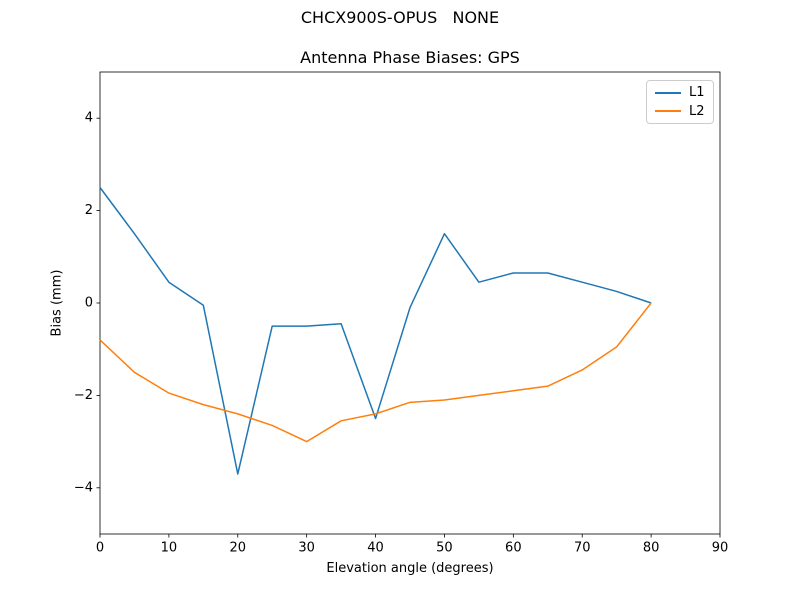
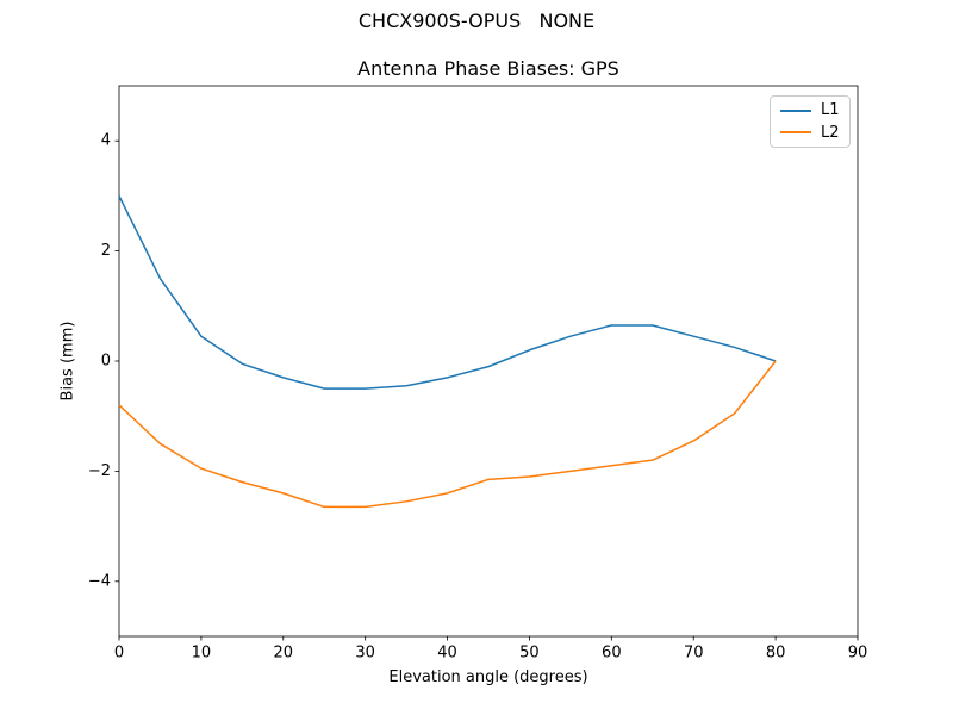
L1/0: 2.5 -> 3.0
L1/20: -3.7 -> -0.3
L2/30: -3.0 -> -2.6
L1/40: -2.5 -> -0.3
L1/50: 1.5 -> 0.2
